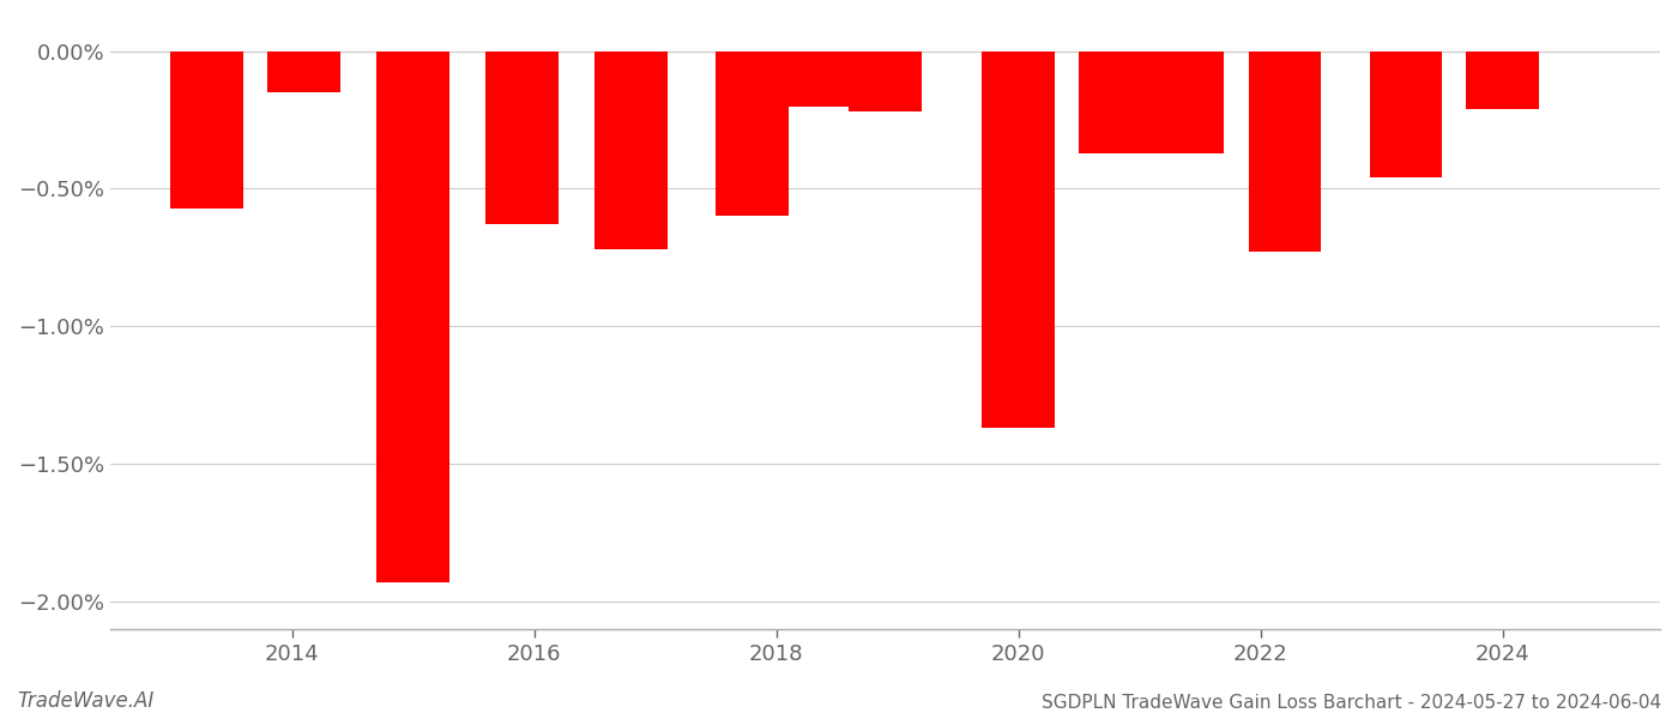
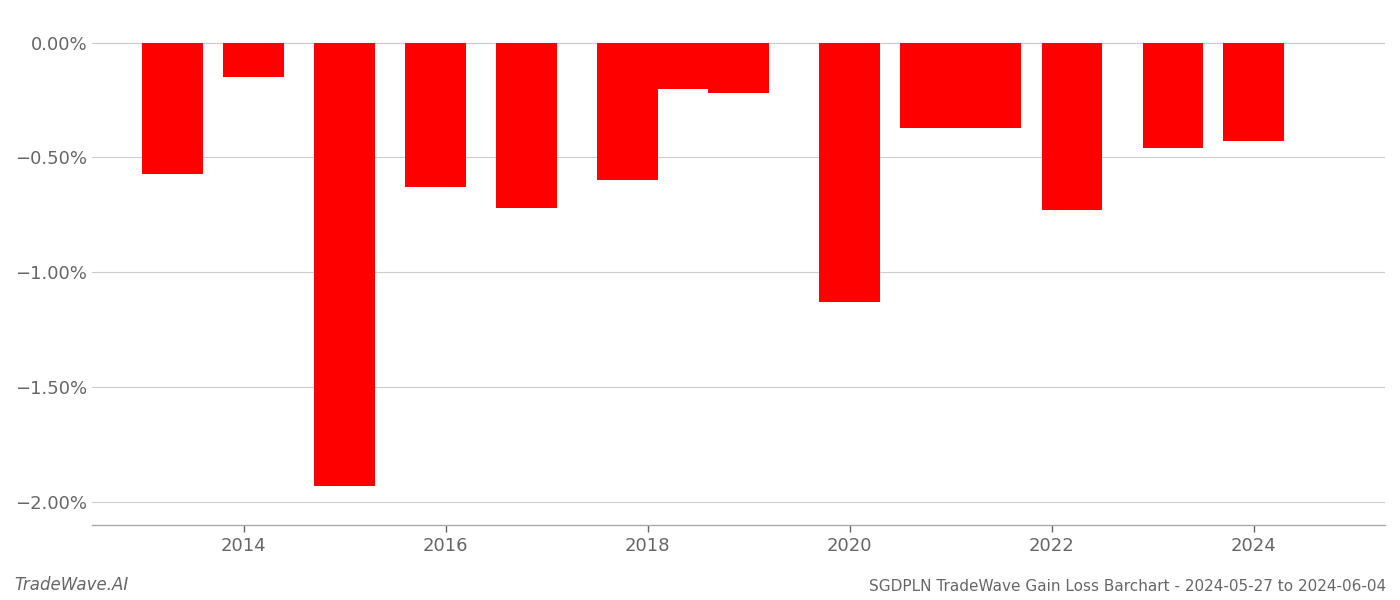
2020: -1.37% -> -1.13%
2024: -0.21% -> -0.43%
